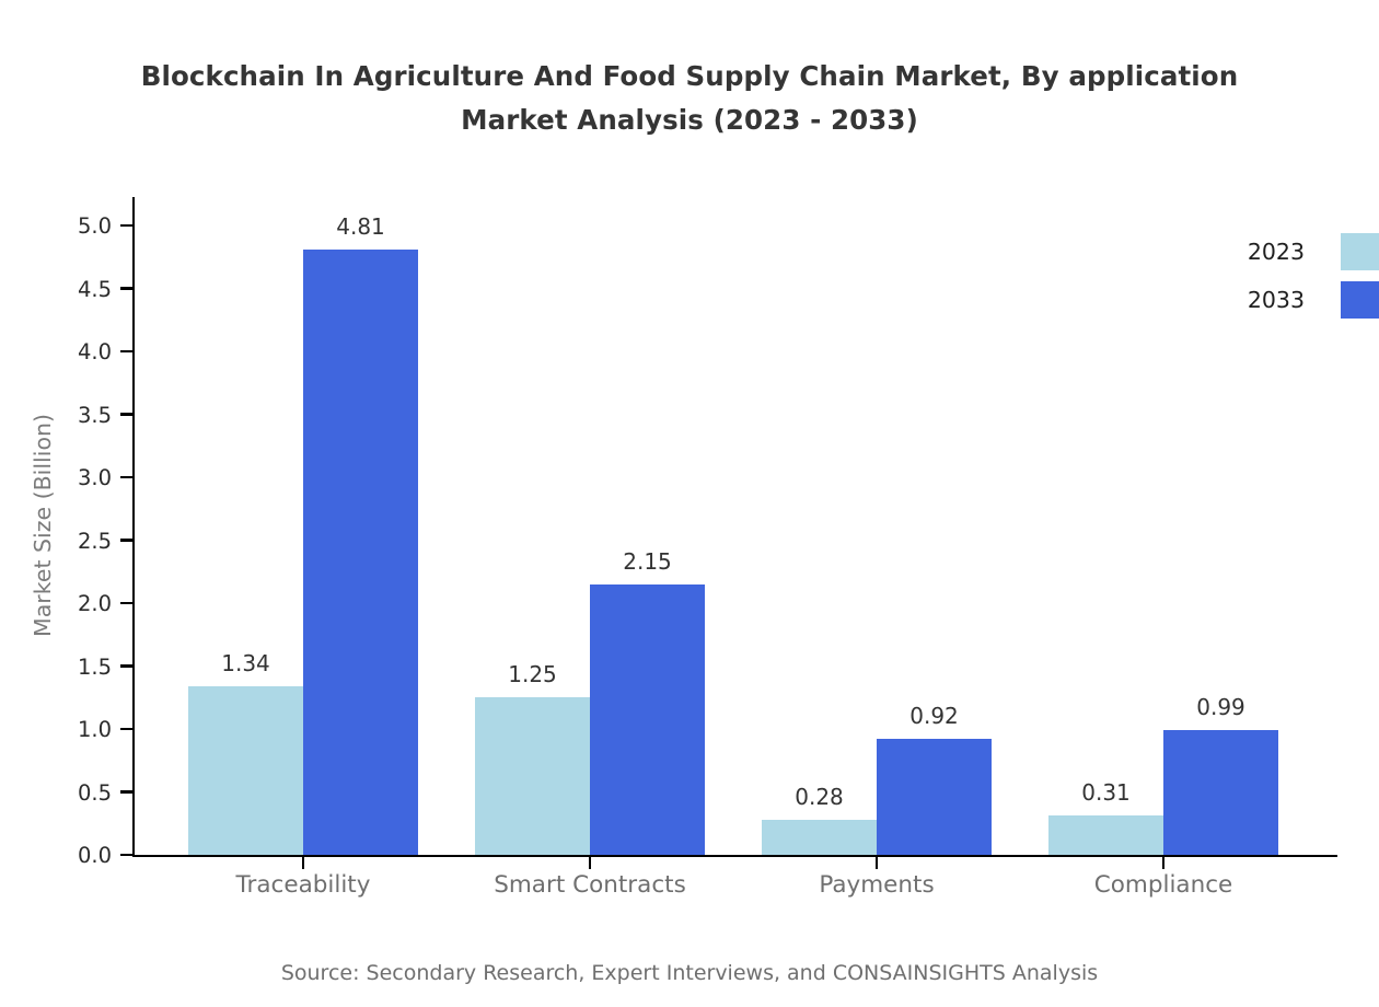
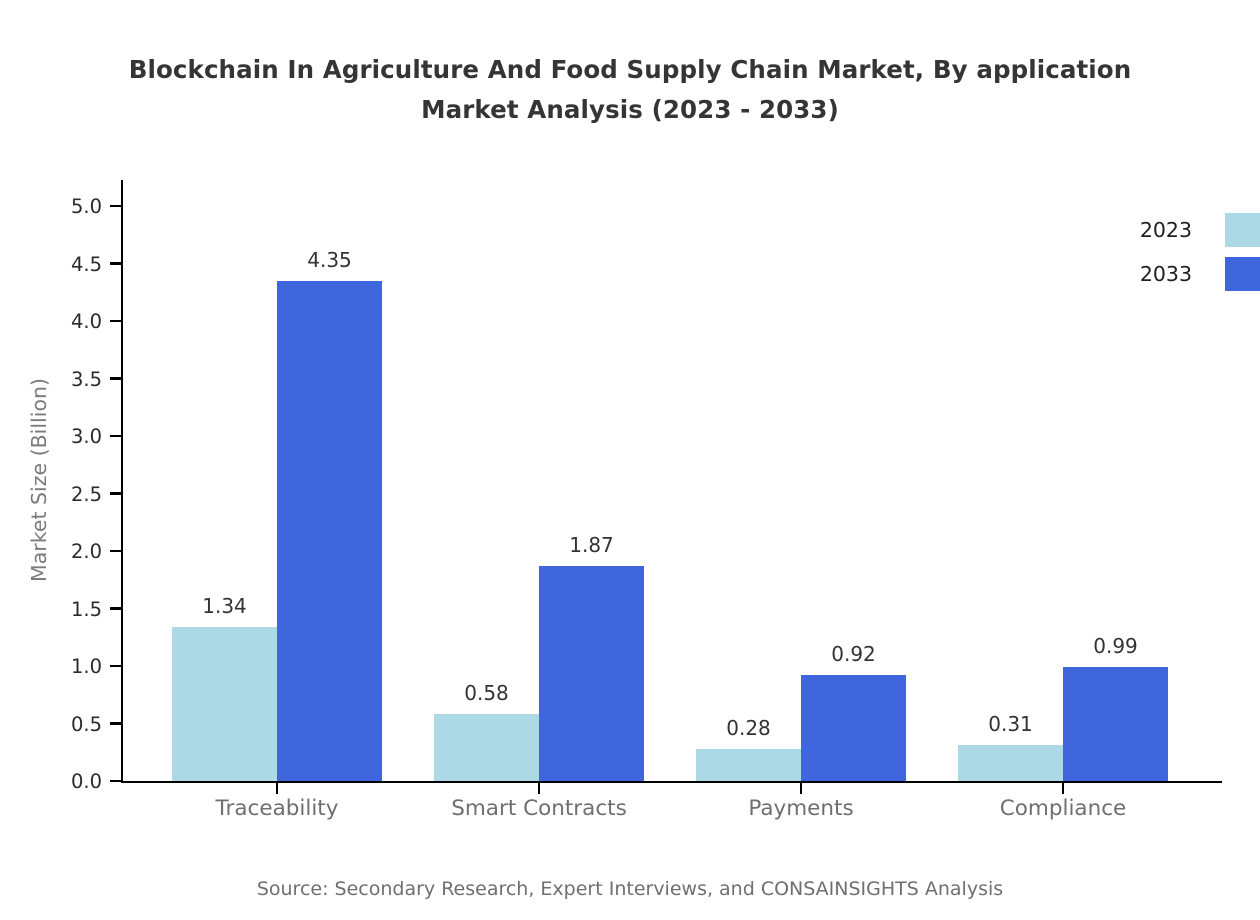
2033/Traceability: 4.81 -> 4.35
2023/Smart Contracts: 1.25 -> 0.58
2033/Smart Contracts: 2.15 -> 1.87
